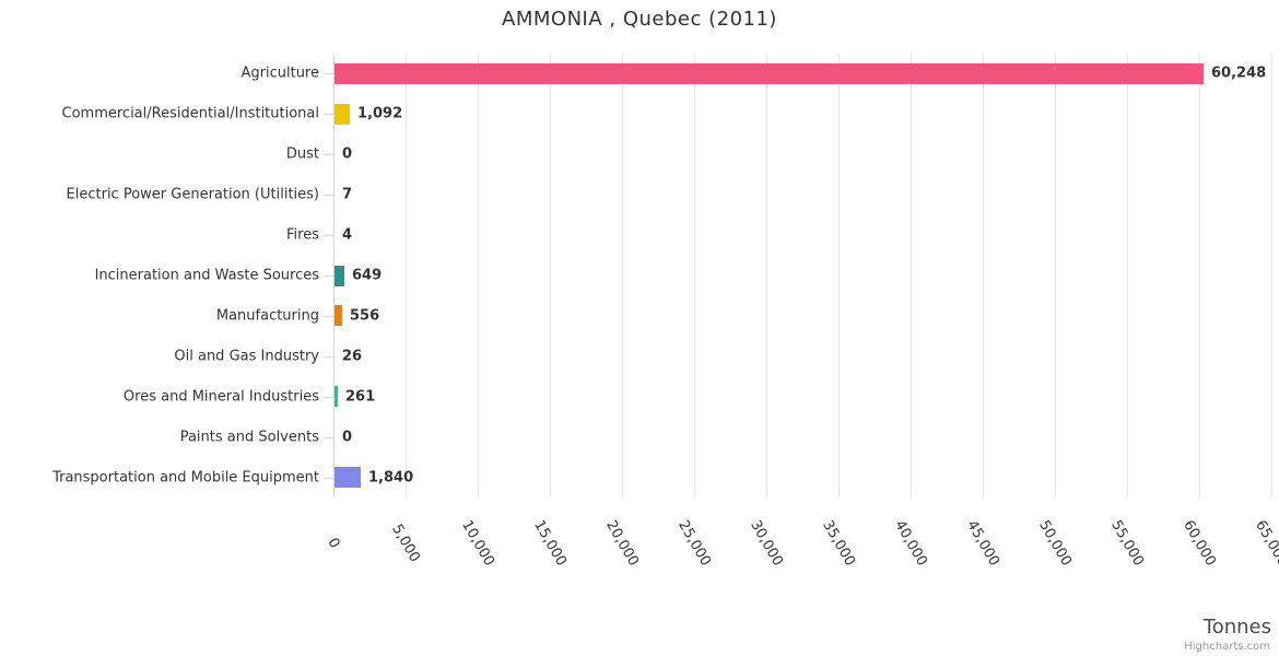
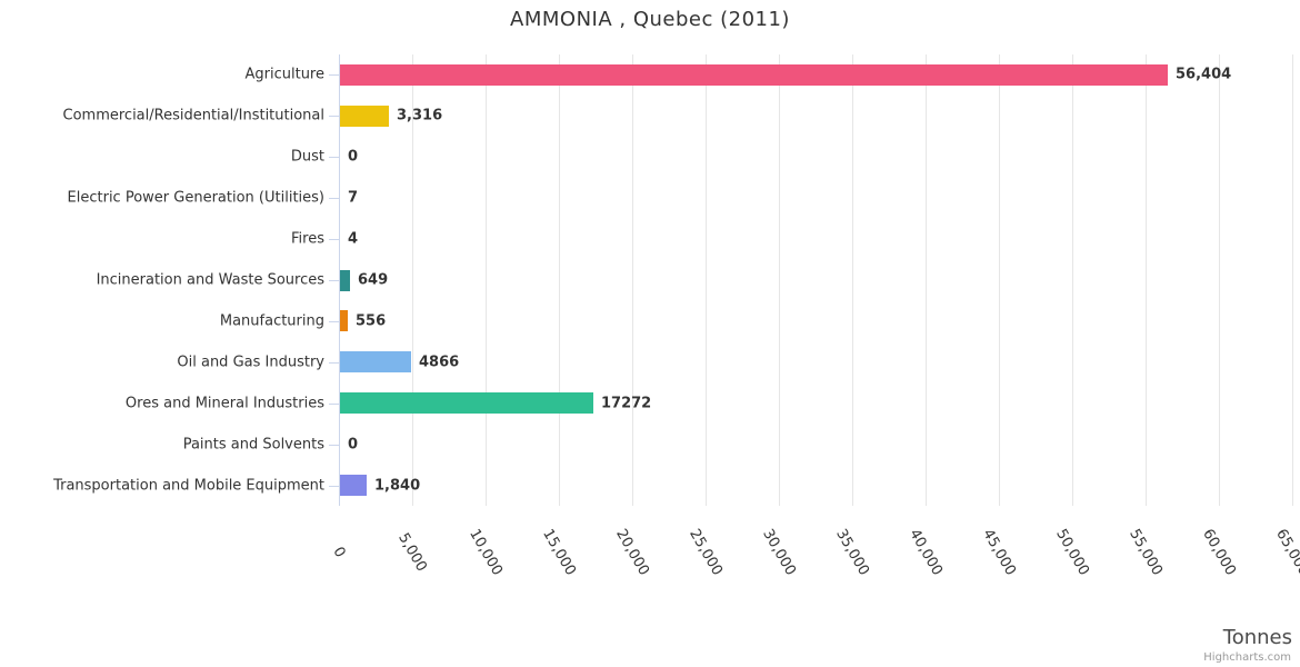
Agriculture: 60,248 -> 56,404
Commercial/Residential/Institutional: 1,092 -> 3,316
Oil and Gas Industry: 26 -> 4866
Ores and Mineral Industries: 261 -> 17272
